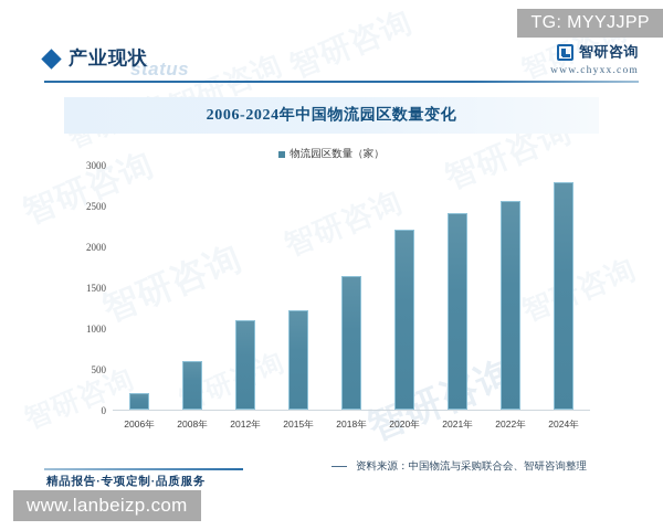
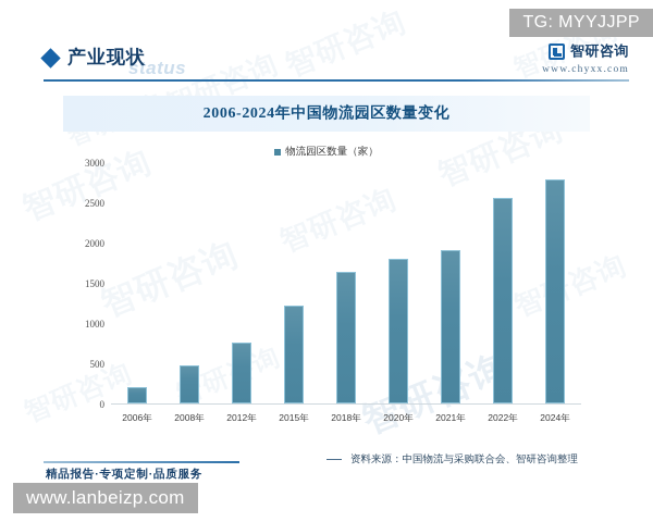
2008年: 600 -> 500
2012年: 1100 -> 800
2020年: 2200 -> 1800
2021年: 2400 -> 1900
